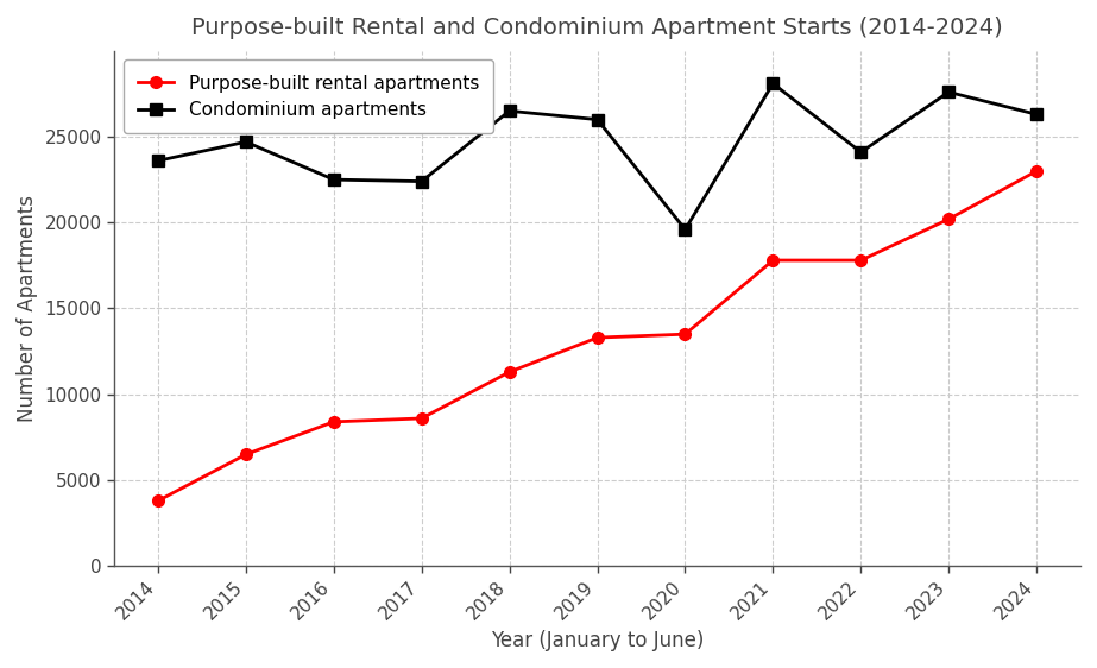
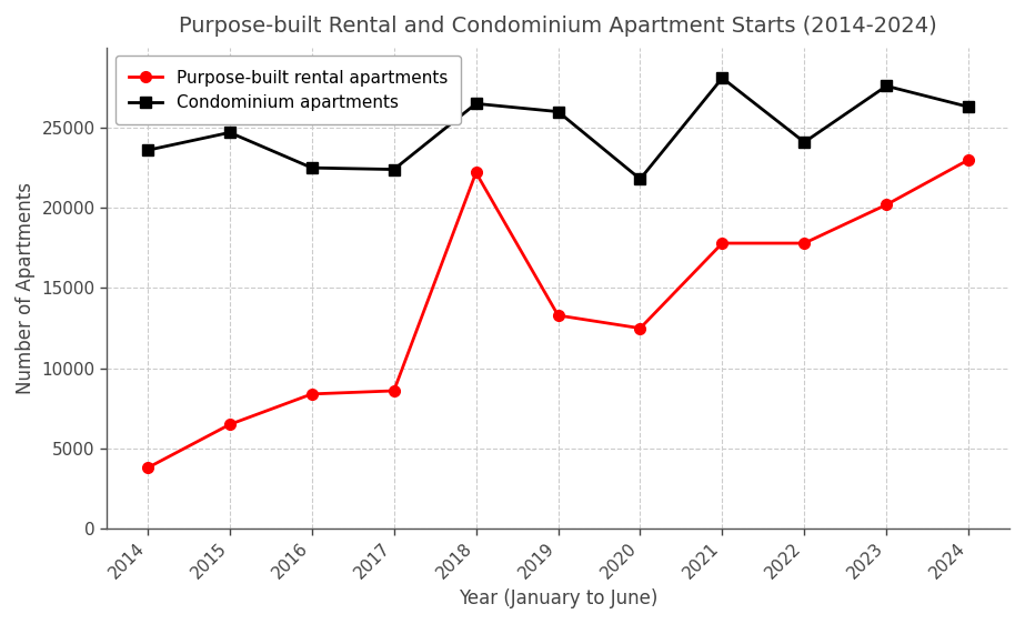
Purpose-built rental apartments/2018: 11300 -> 22200
Purpose-built rental apartments/2020: 13500 -> 12500
Condominium apartments/2020: 19600 -> 21800
